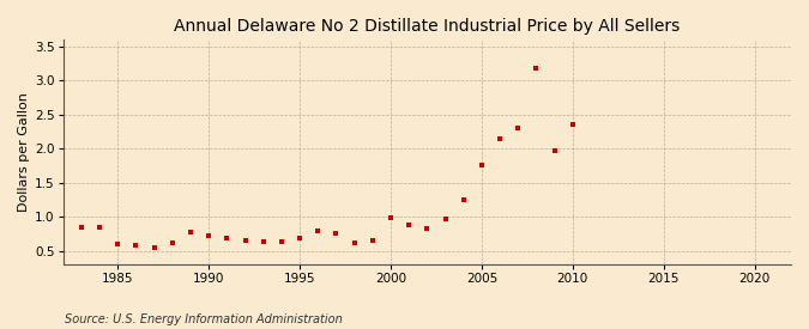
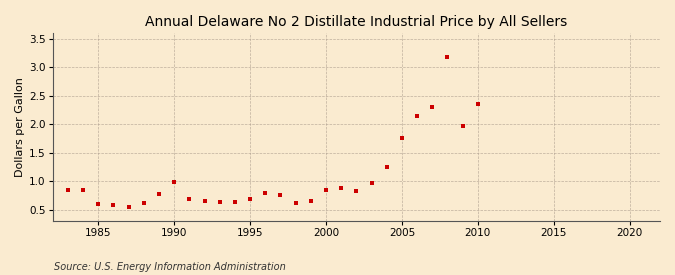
1990: 0.72 -> 0.98
2000: 0.98 -> 0.84
